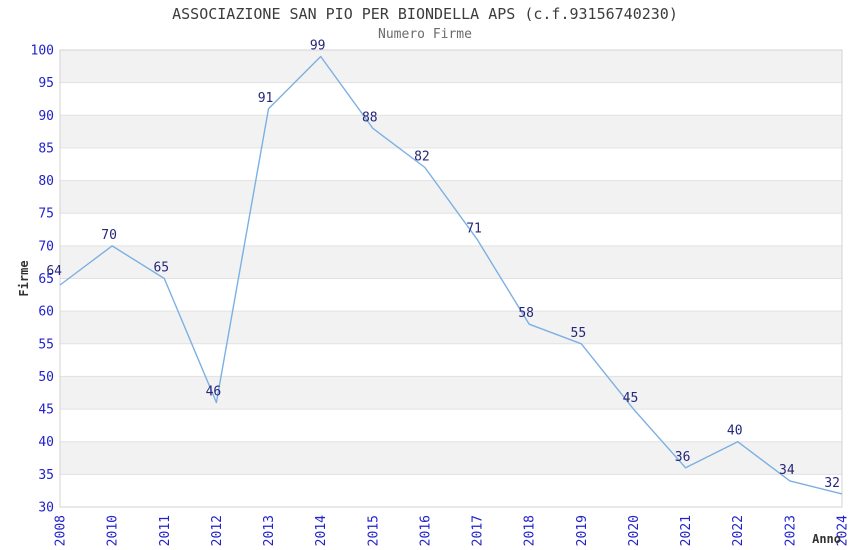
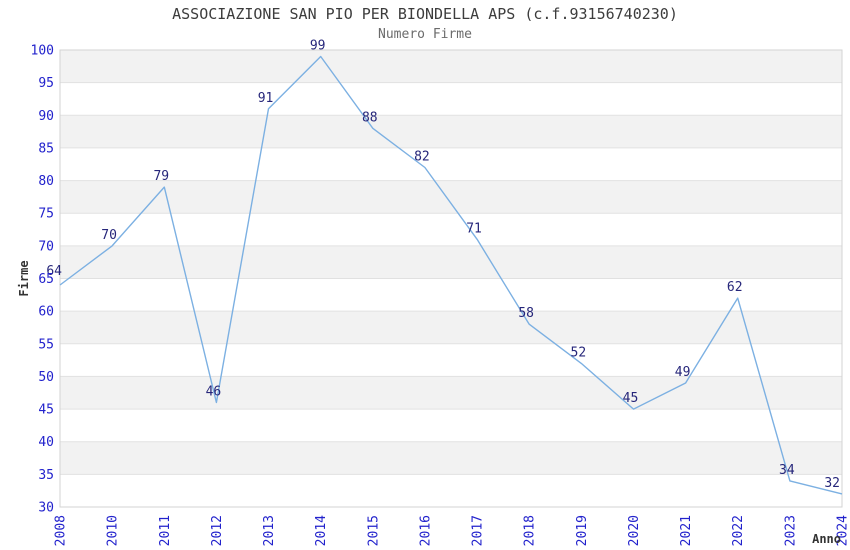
2011: 65 -> 79
2019: 55 -> 52
2021: 36 -> 49
2022: 40 -> 62
